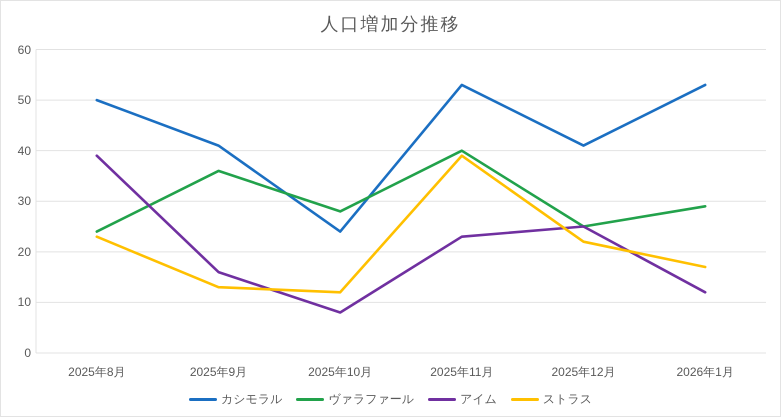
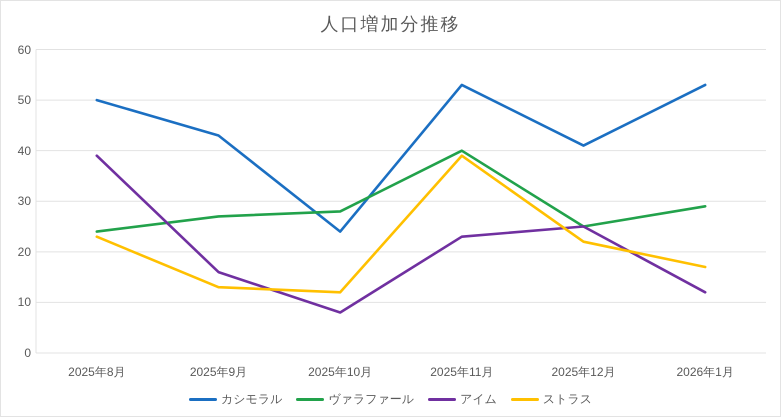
カシモラル/2025年9月: 41 -> 43
ヴァラファール/2025年9月: 36 -> 27
